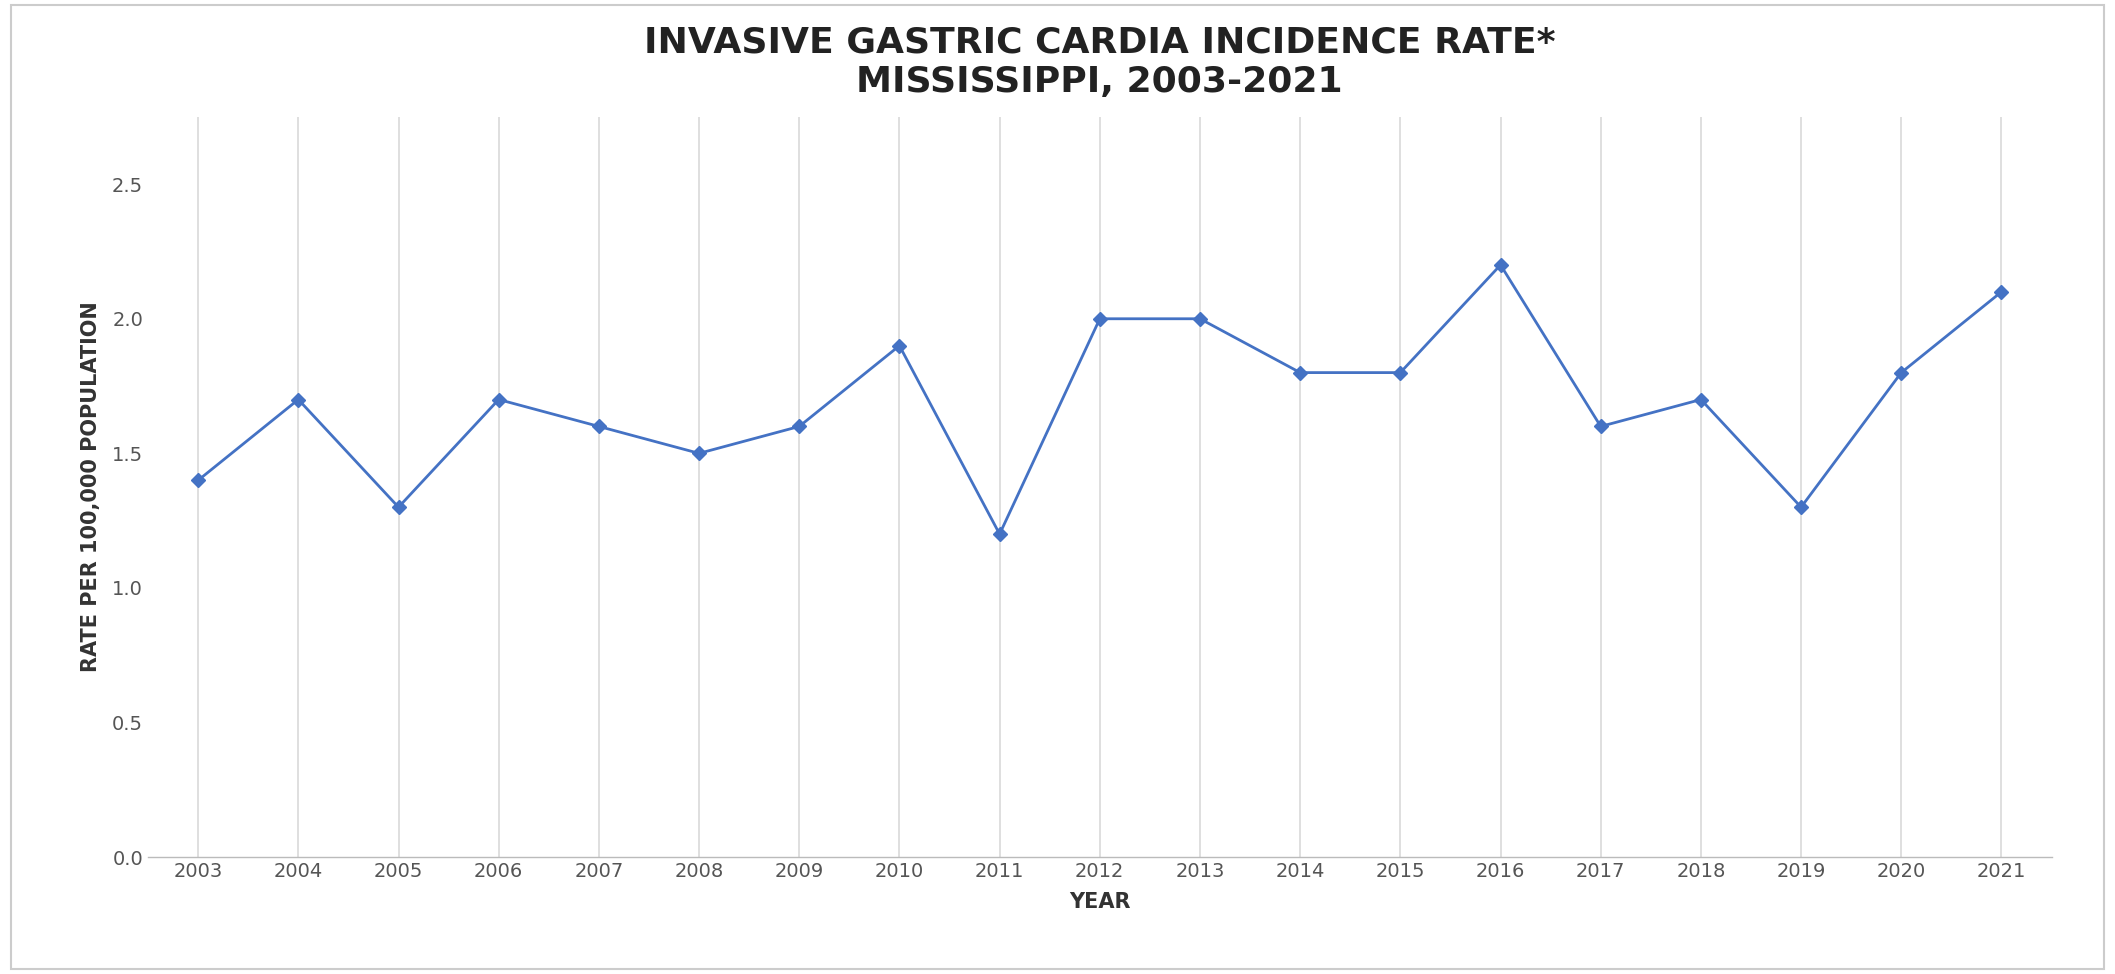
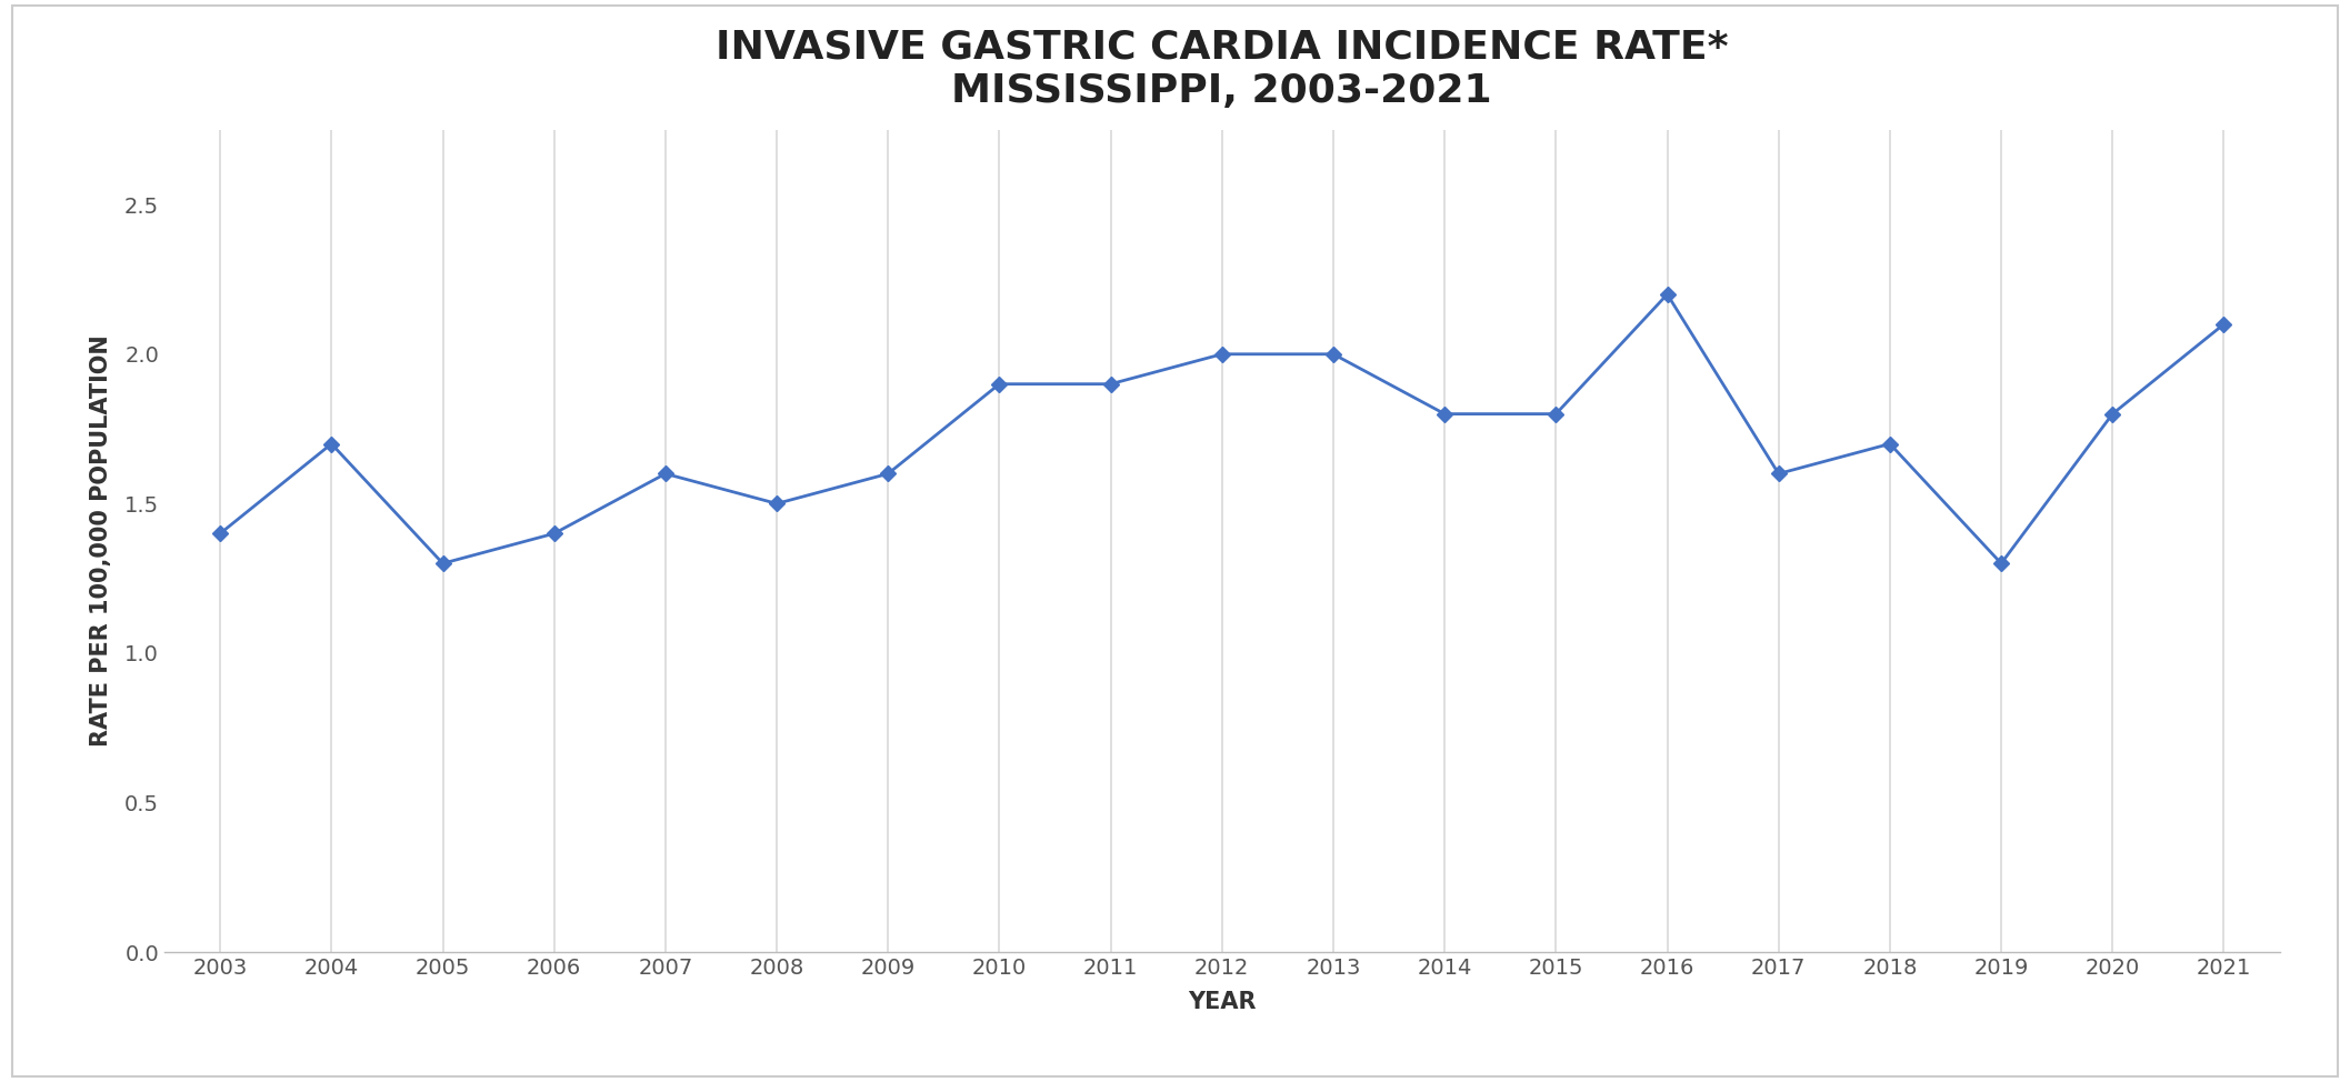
2006: 1.7 -> 1.4
2011: 1.2 -> 1.9
